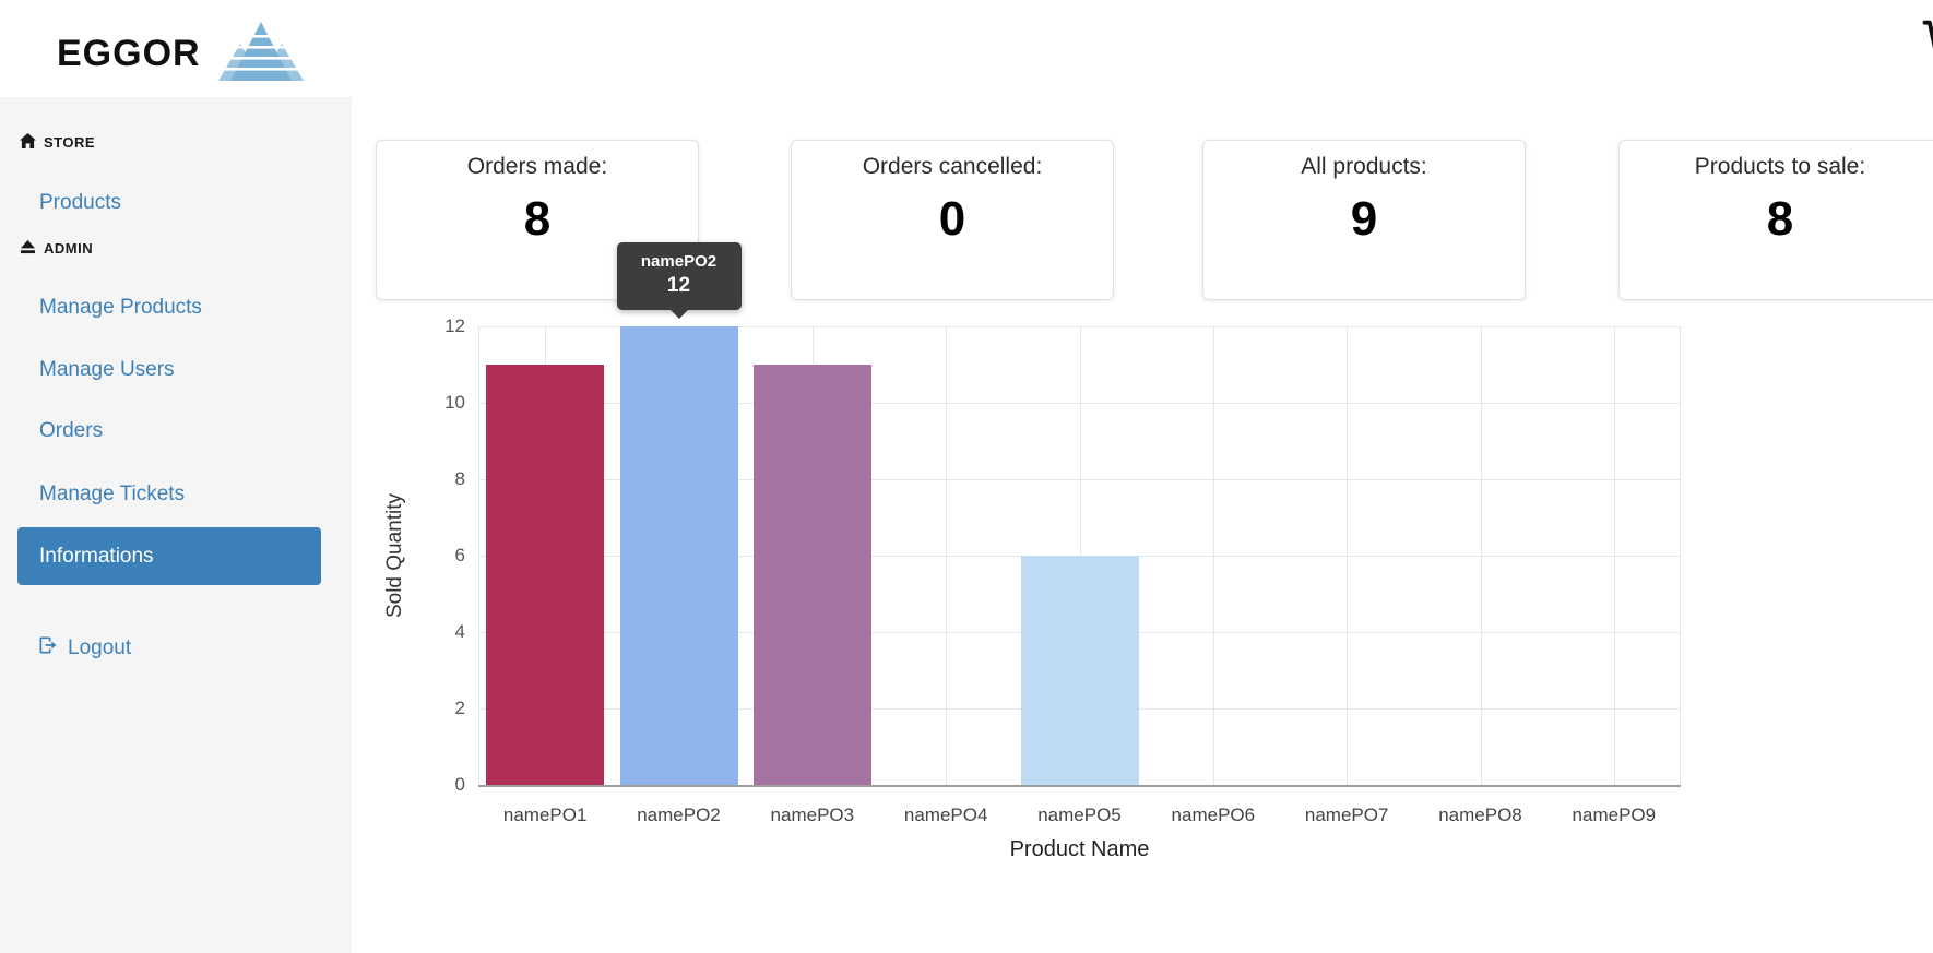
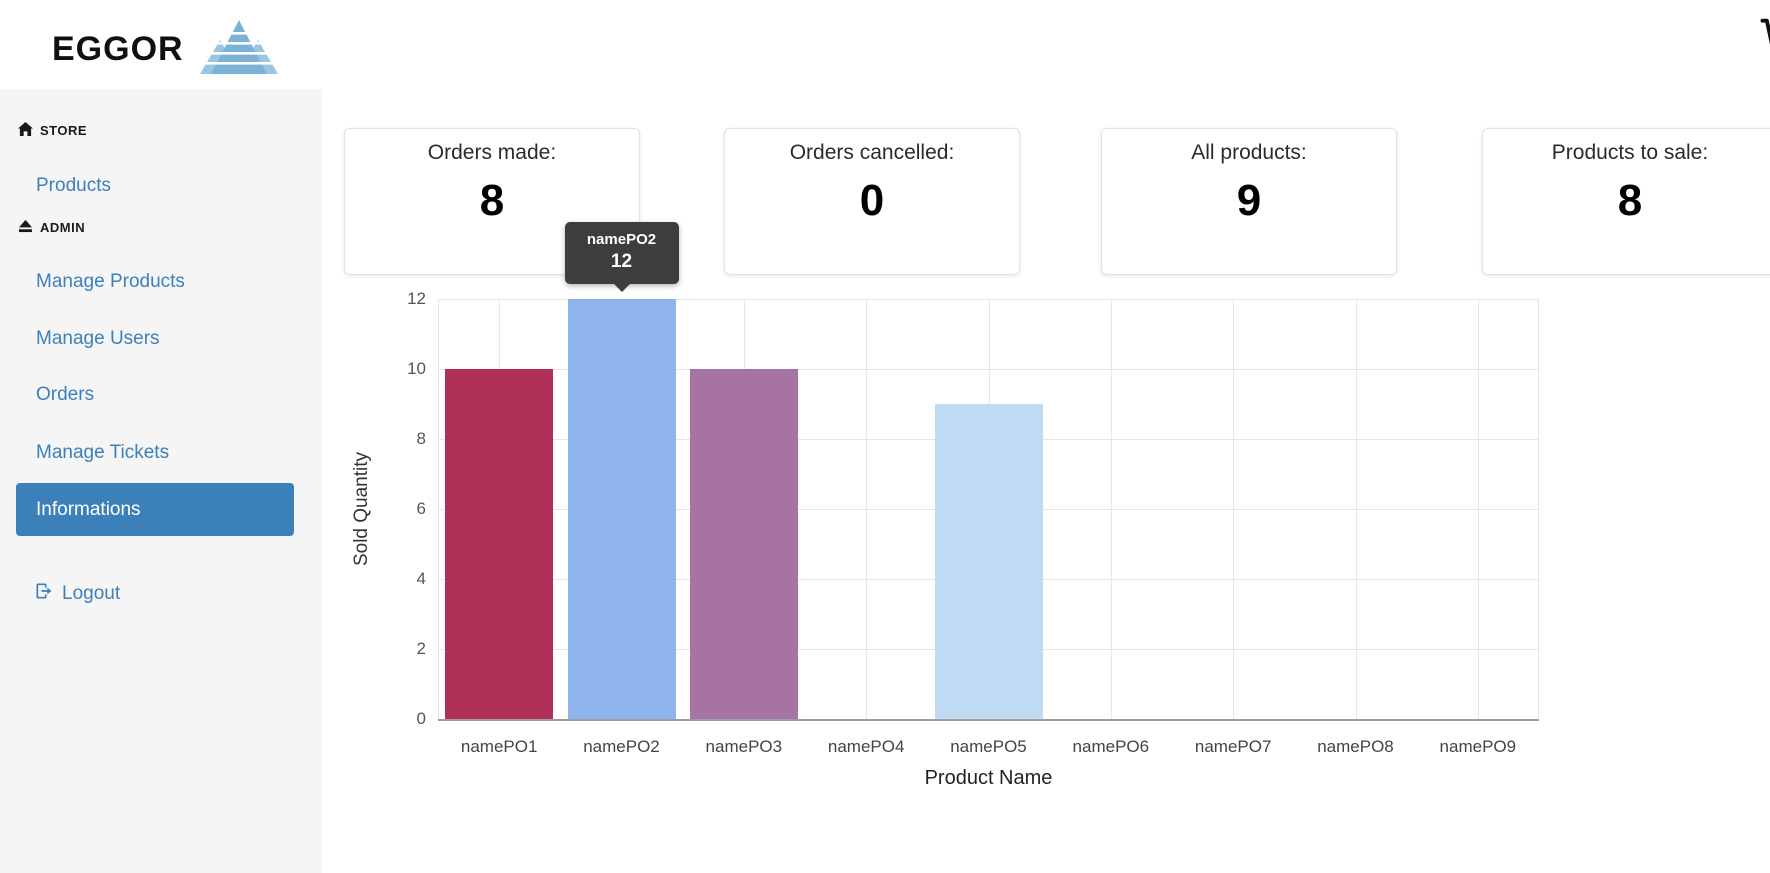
namePO1: 11 -> 10
namePO3: 11 -> 10
namePO5: 6 -> 9
